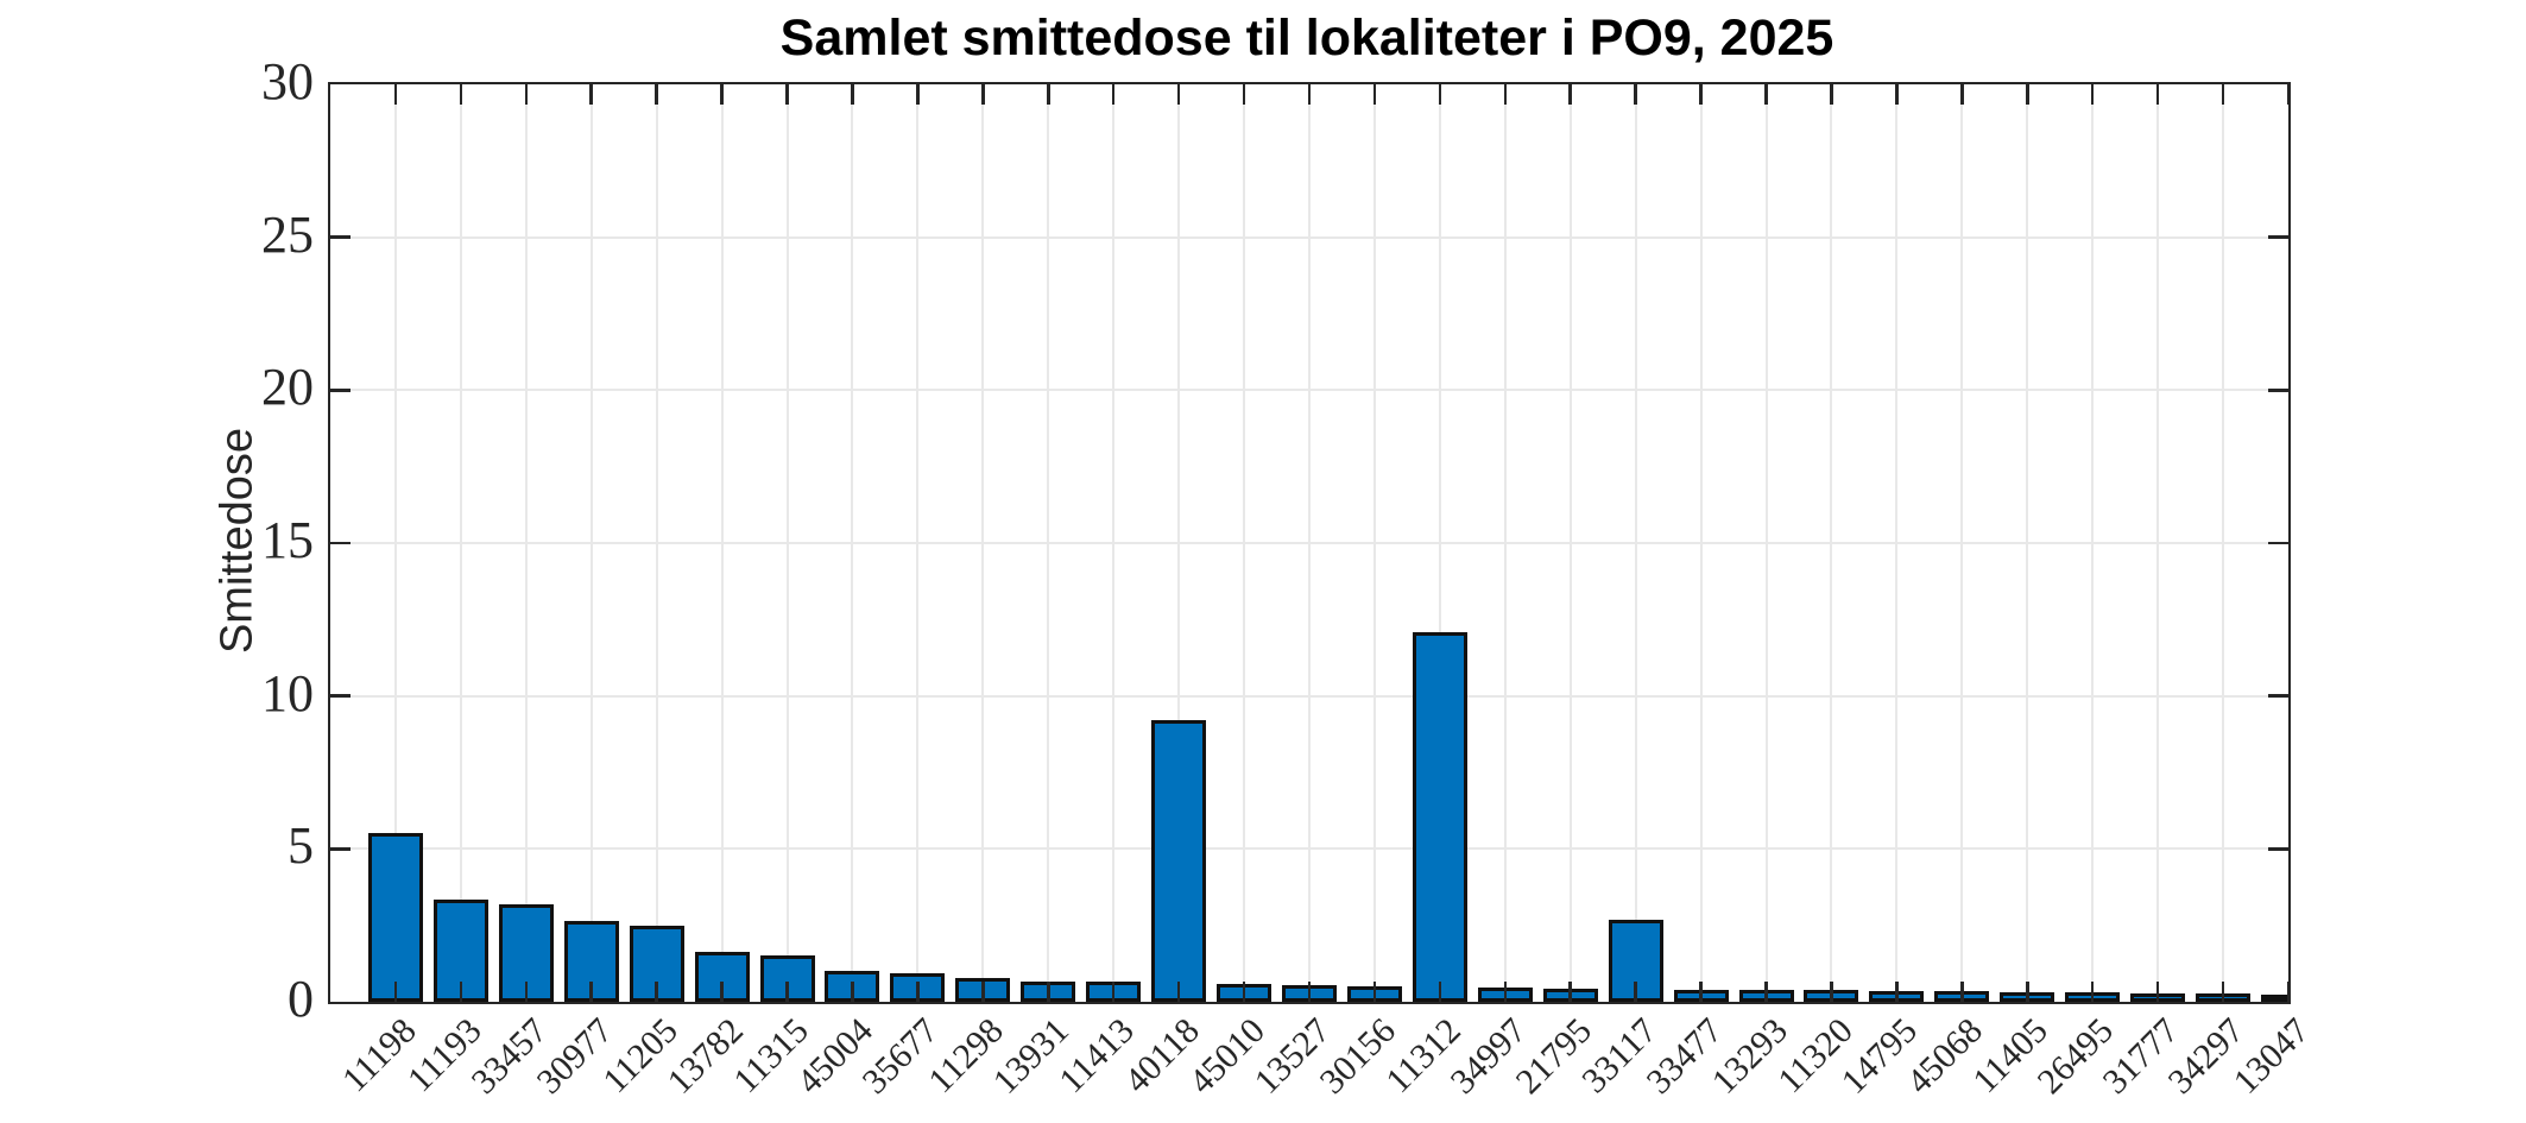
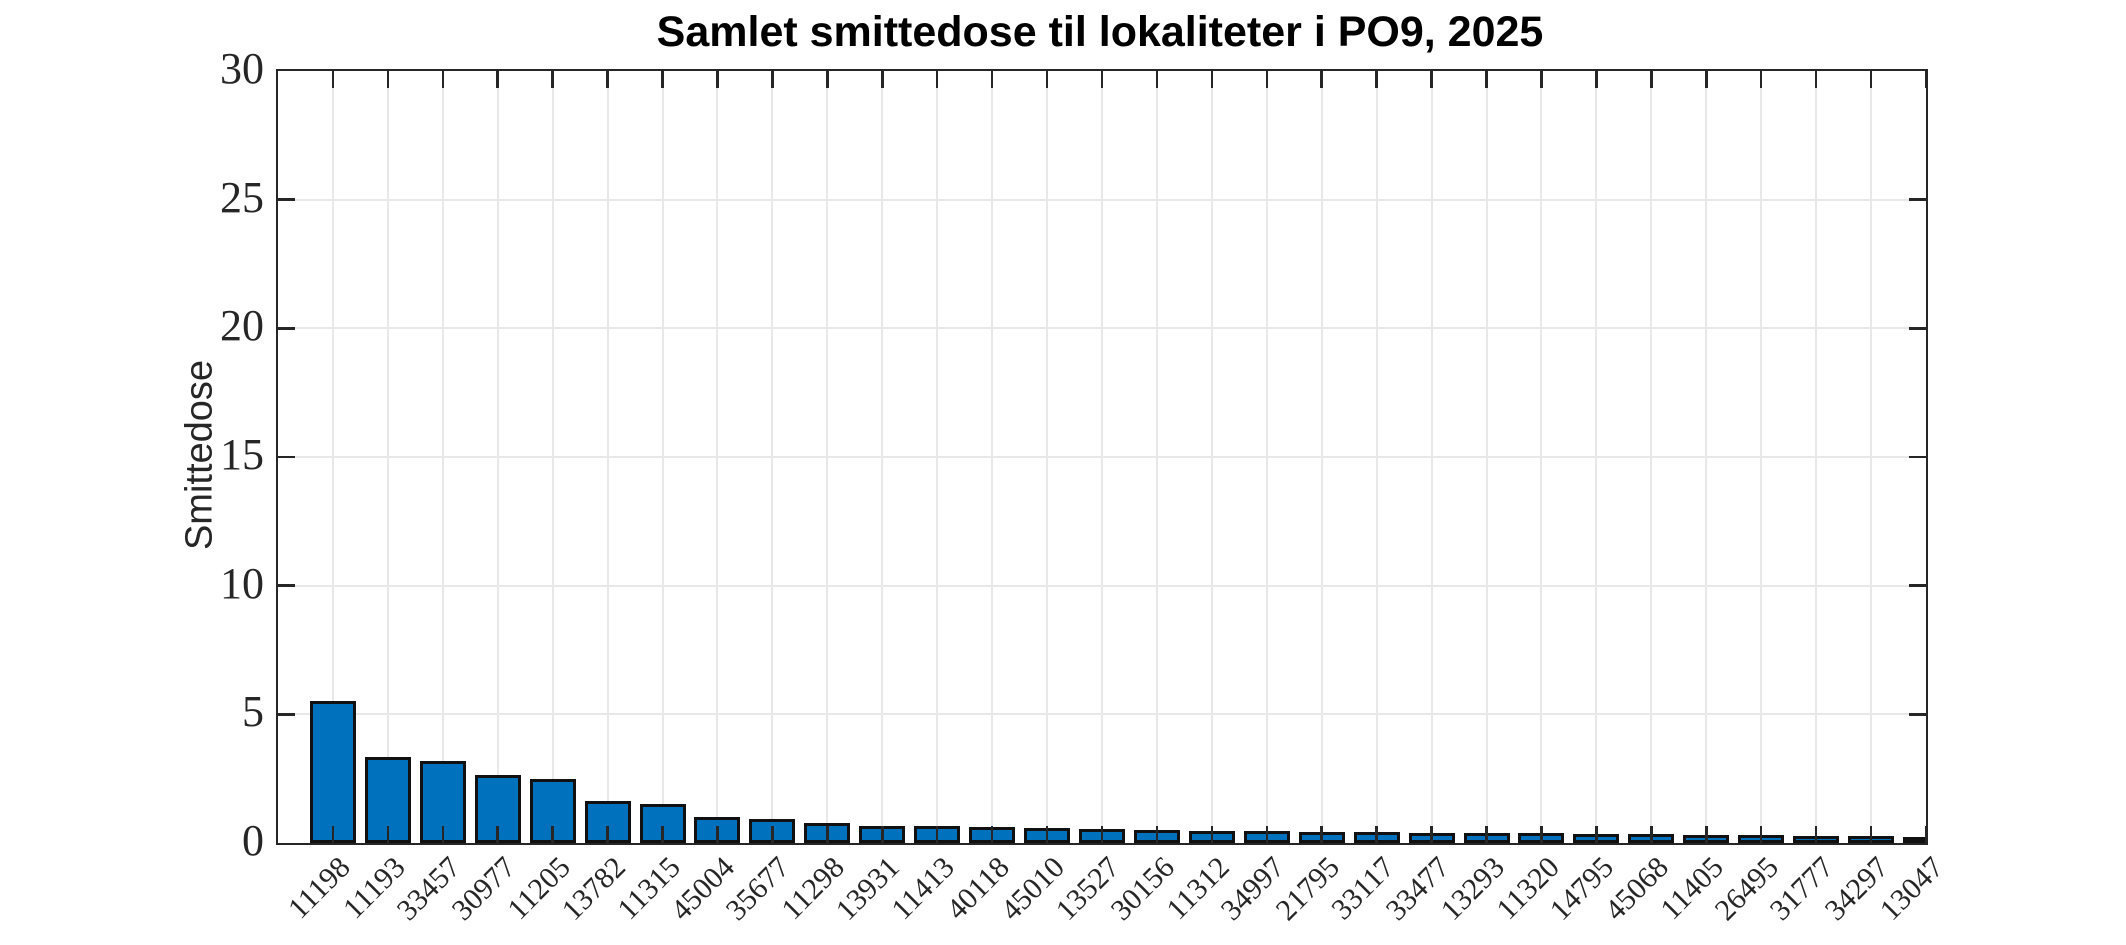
40118: 9.2 -> 0.6
11312: 12.1 -> 0.5
33117: 2.7 -> 0.4
